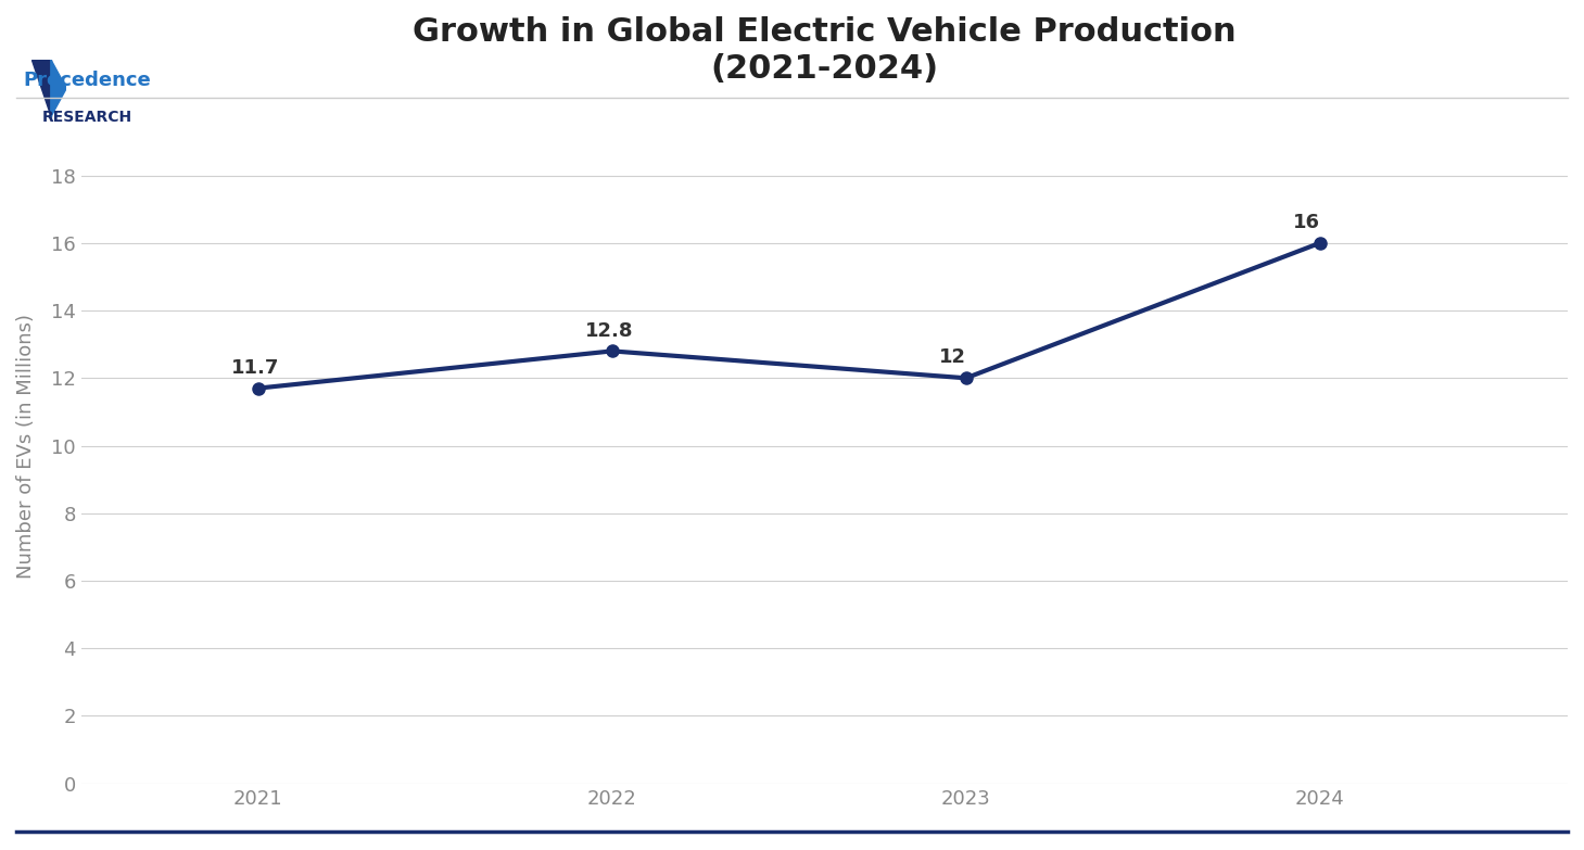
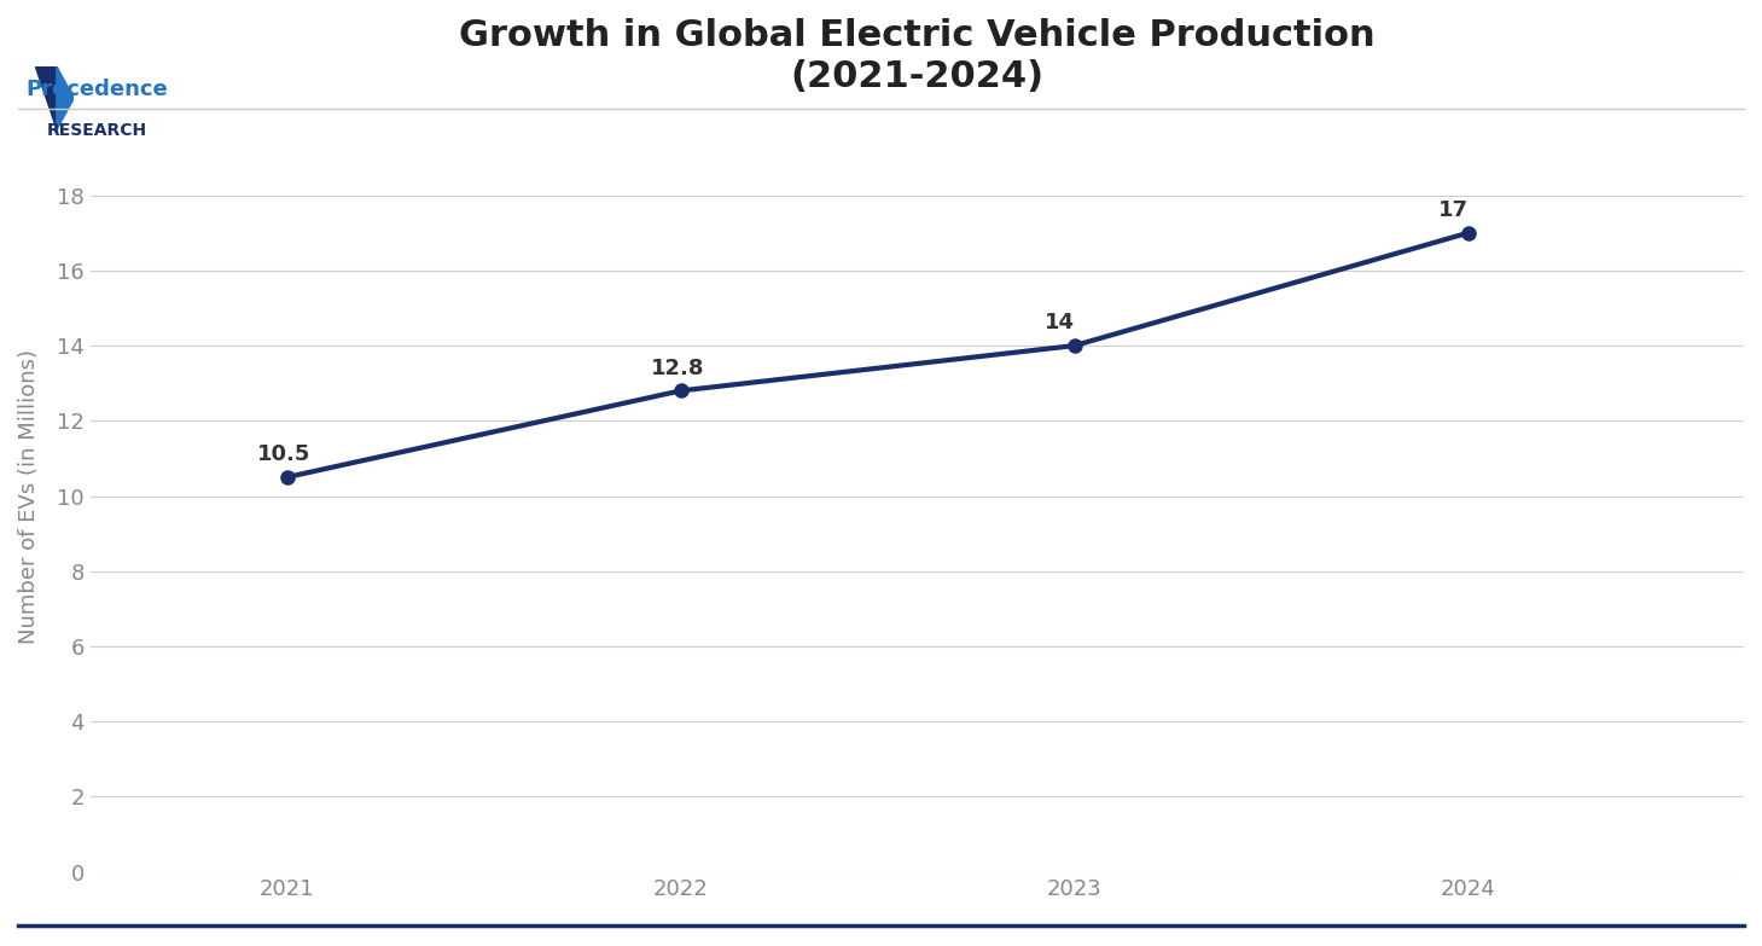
2021: 11.7 -> 10.5
2023: 12 -> 14
2024: 16 -> 17
